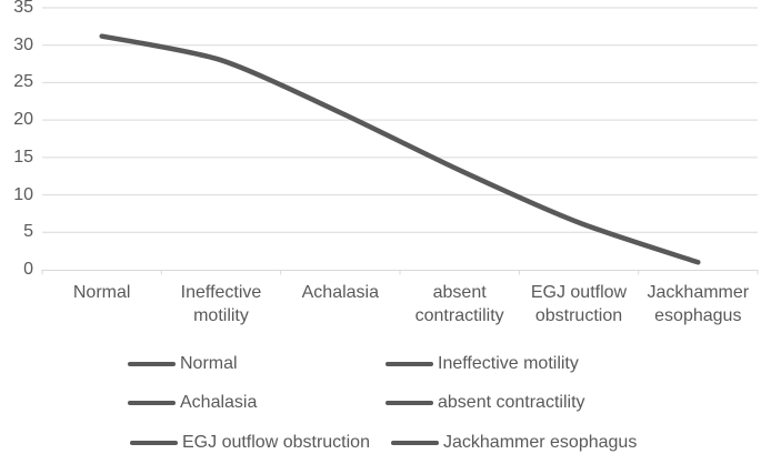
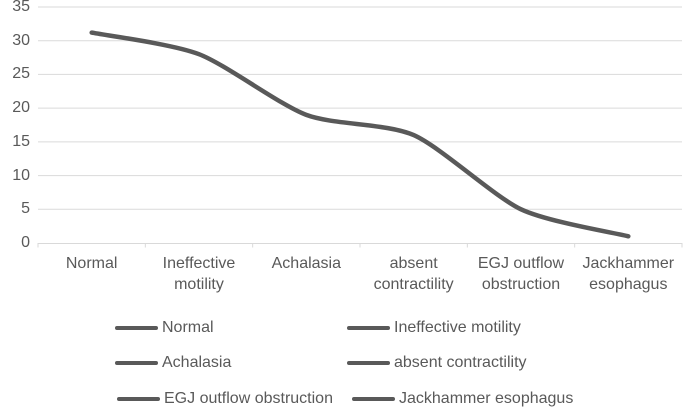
Achalasia: 21 -> 19
absent contractility: 13 -> 16
EGJ outflow obstruction: 6 -> 5
